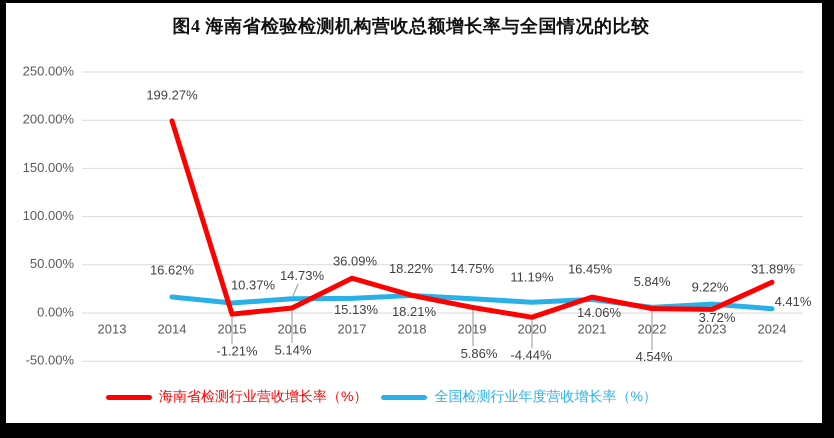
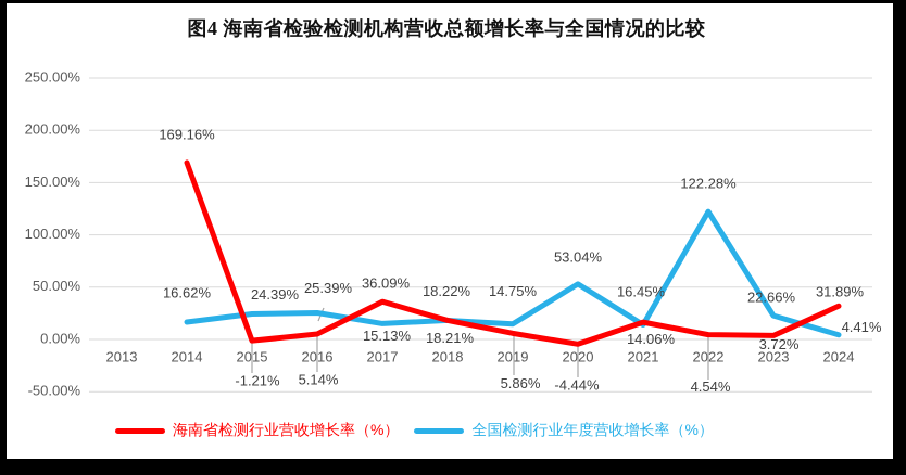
海南省检测行业营收增长率（%）/2014: 199.27% -> 169.16%
全国检测行业年度营收增长率（%）/2015: 10.37% -> 24.39%
全国检测行业年度营收增长率（%）/2016: 14.73% -> 25.39%
全国检测行业年度营收增长率（%）/2020: 11.19% -> 53.04%
全国检测行业年度营收增长率（%）/2022: 5.84% -> 122.28%
全国检测行业年度营收增长率（%）/2023: 9.22% -> 22.66%
